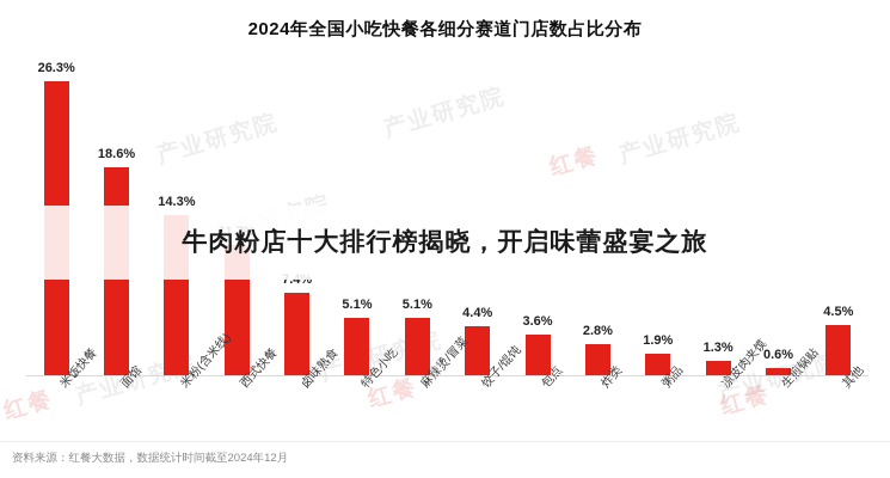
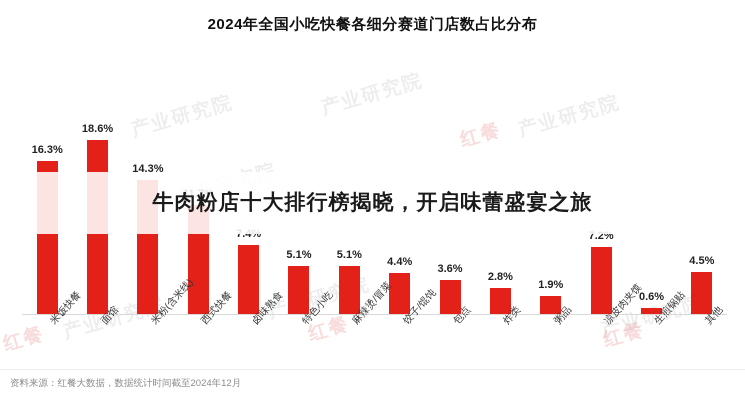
米饭快餐: 26.3% -> 16.3%
凉皮肉夹馍: 1.3% -> 7.2%
